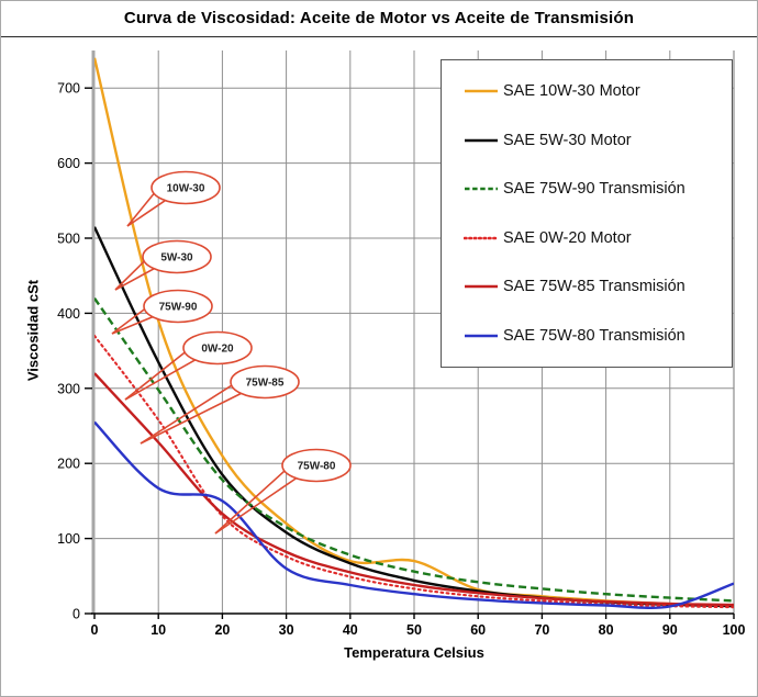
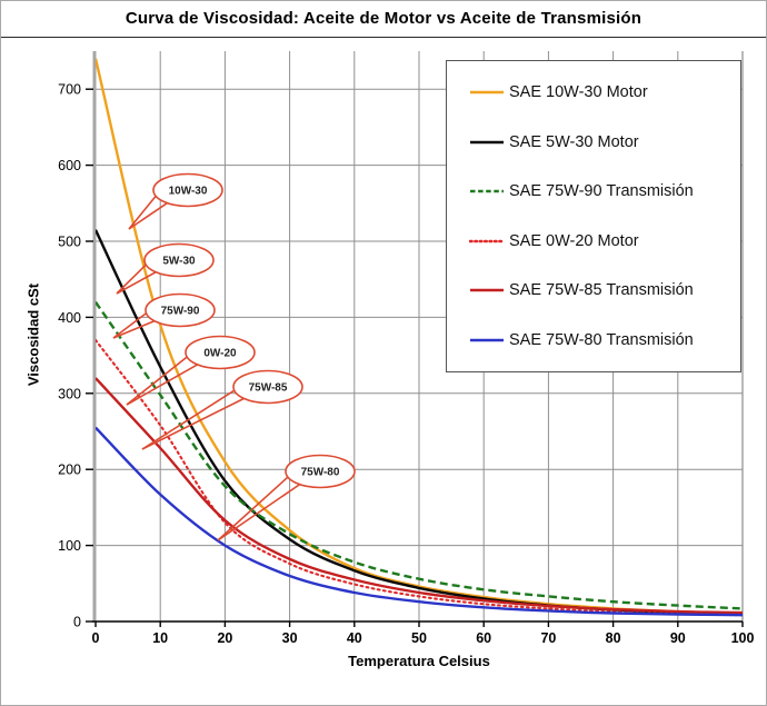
SAE 75W-80 Transmisión/20: 150 -> 100
SAE 10W-30 Motor/50: 70 -> 50
SAE 75W-80 Transmisión/100: 40 -> 10
